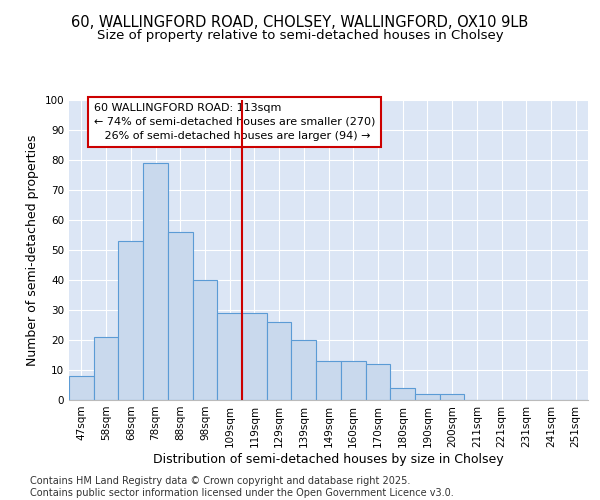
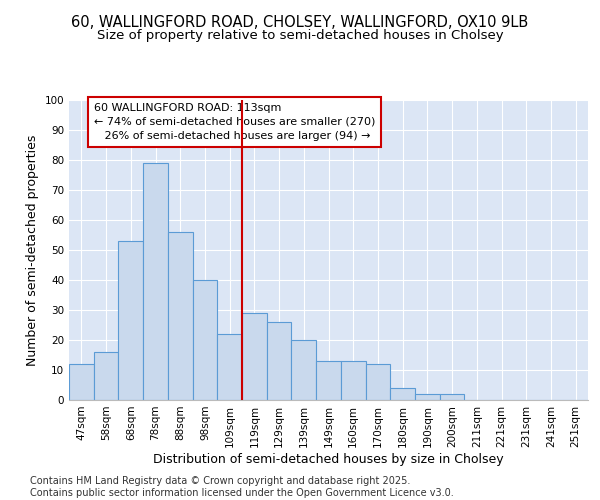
47sqm: 8 -> 12
58sqm: 21 -> 16
109sqm: 29 -> 22
